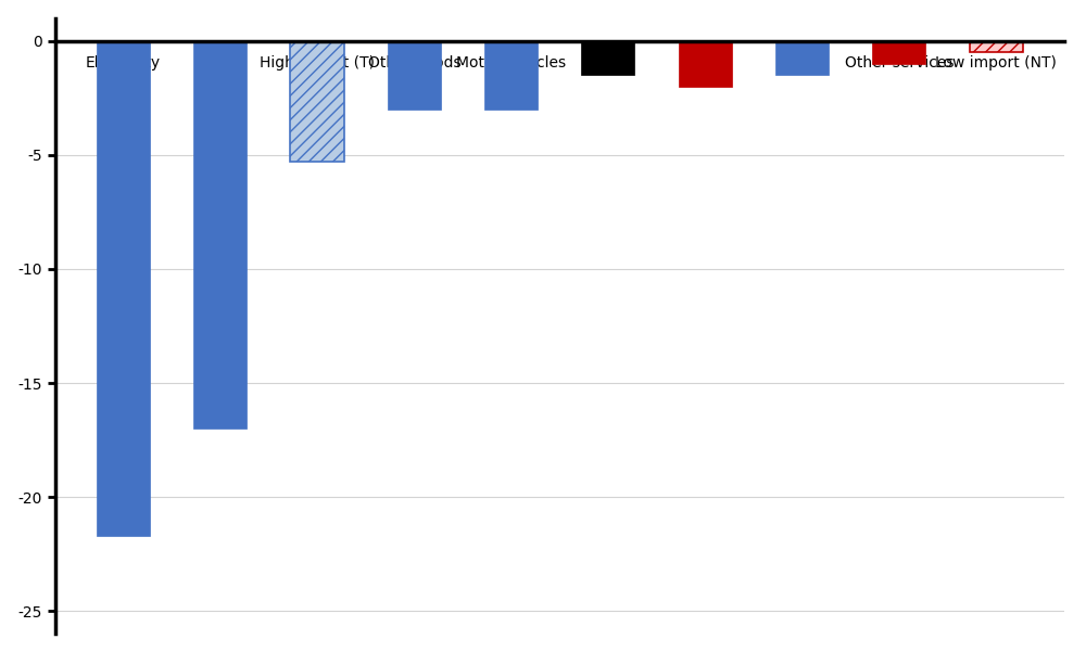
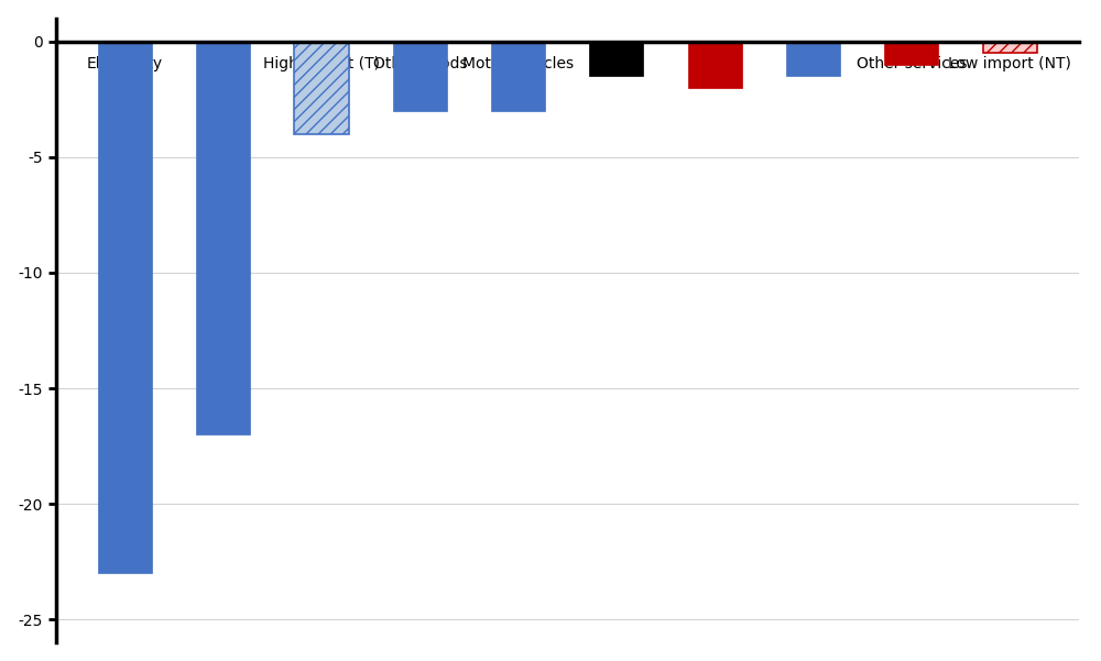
Electricity: -21.7 -> -23.0
High import (T): -5.3 -> -4.0
